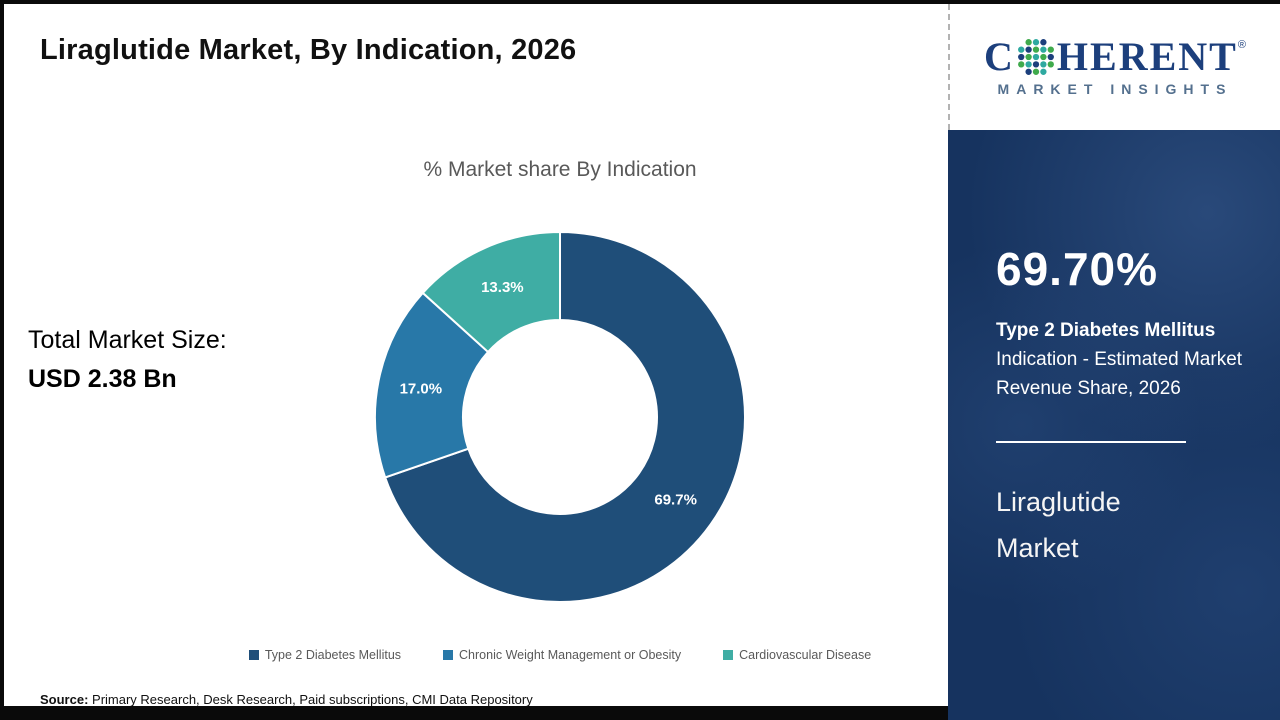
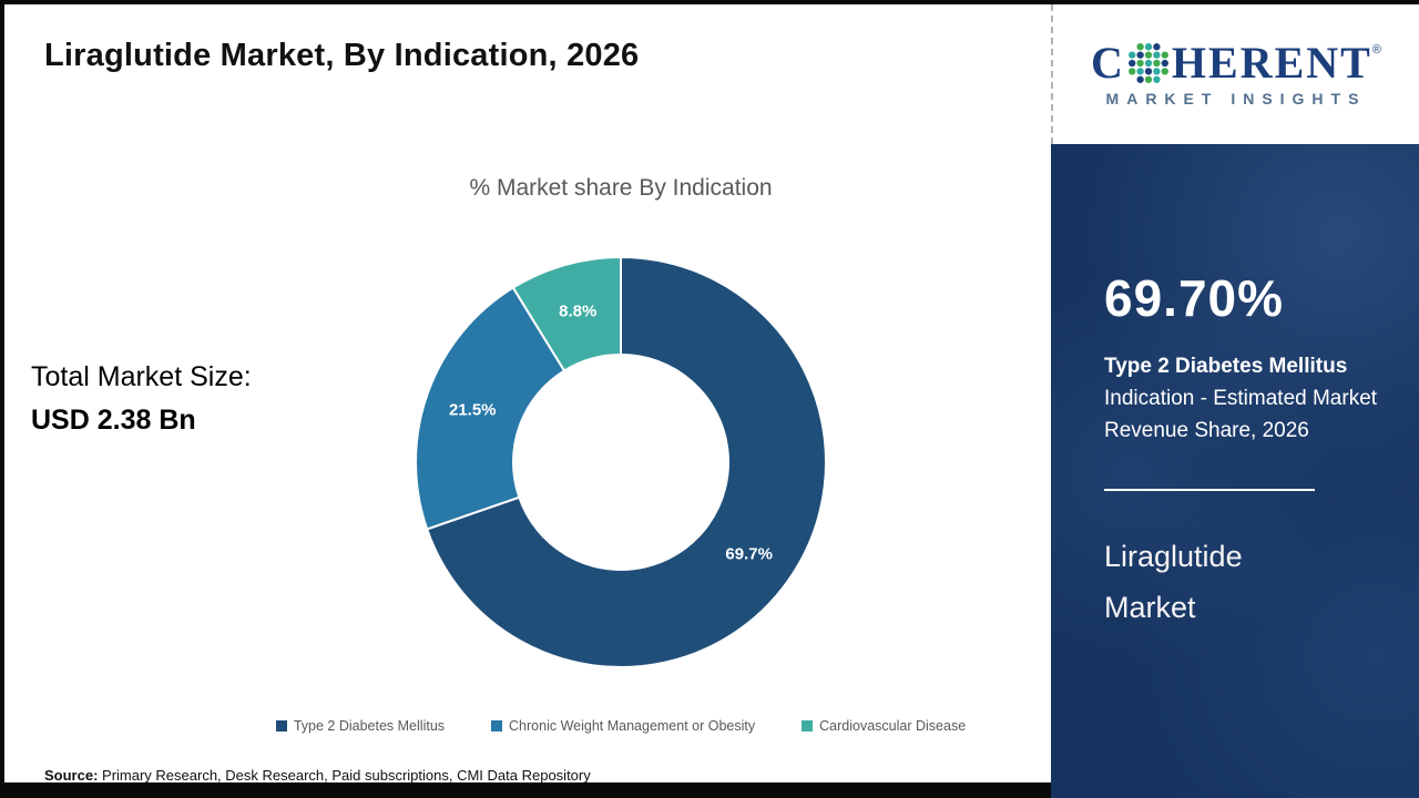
Chronic Weight Management or Obesity: 17.0% -> 21.5%
Cardiovascular Disease: 13.3% -> 8.8%
